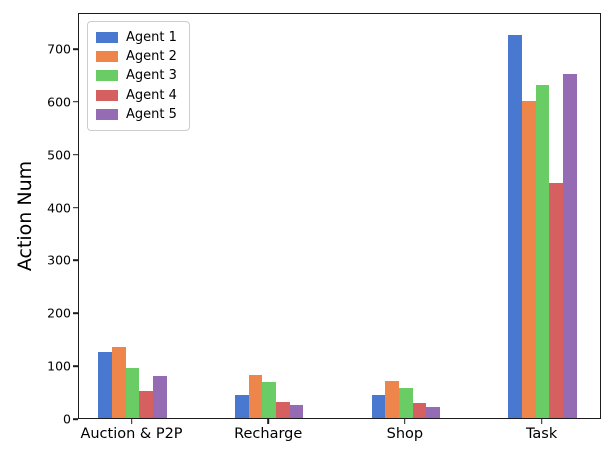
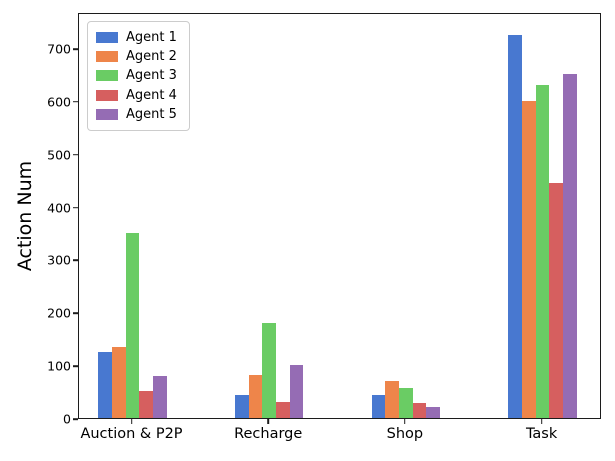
Agent 3/Auction & P2P: 100 -> 350
Agent 3/Recharge: 70 -> 180
Agent 5/Recharge: 20 -> 100
